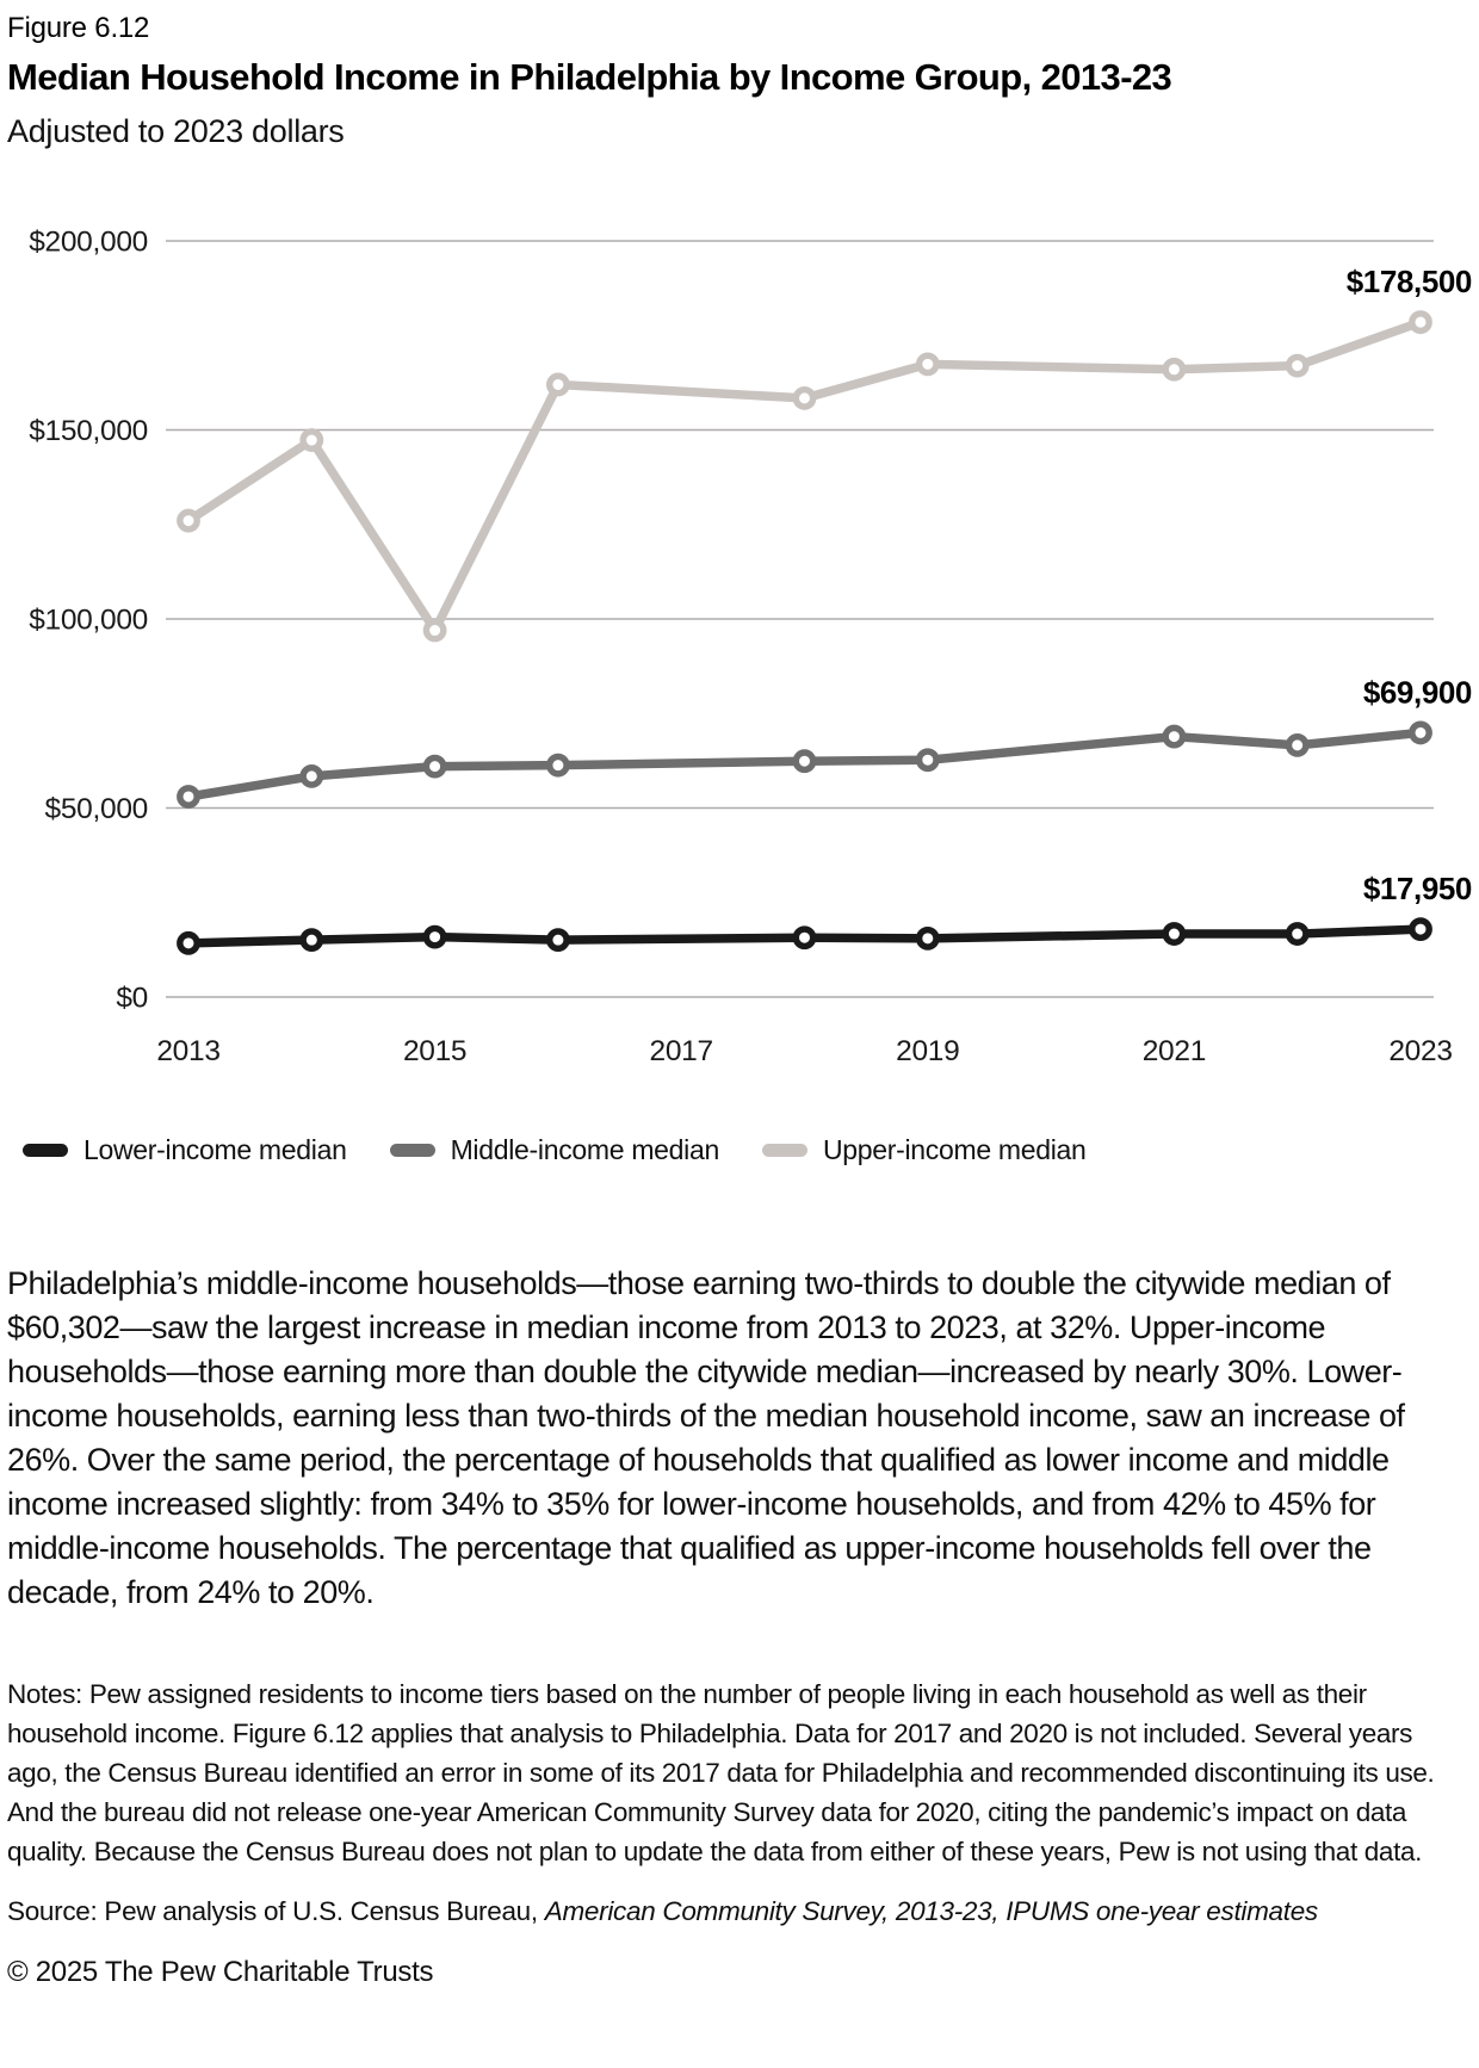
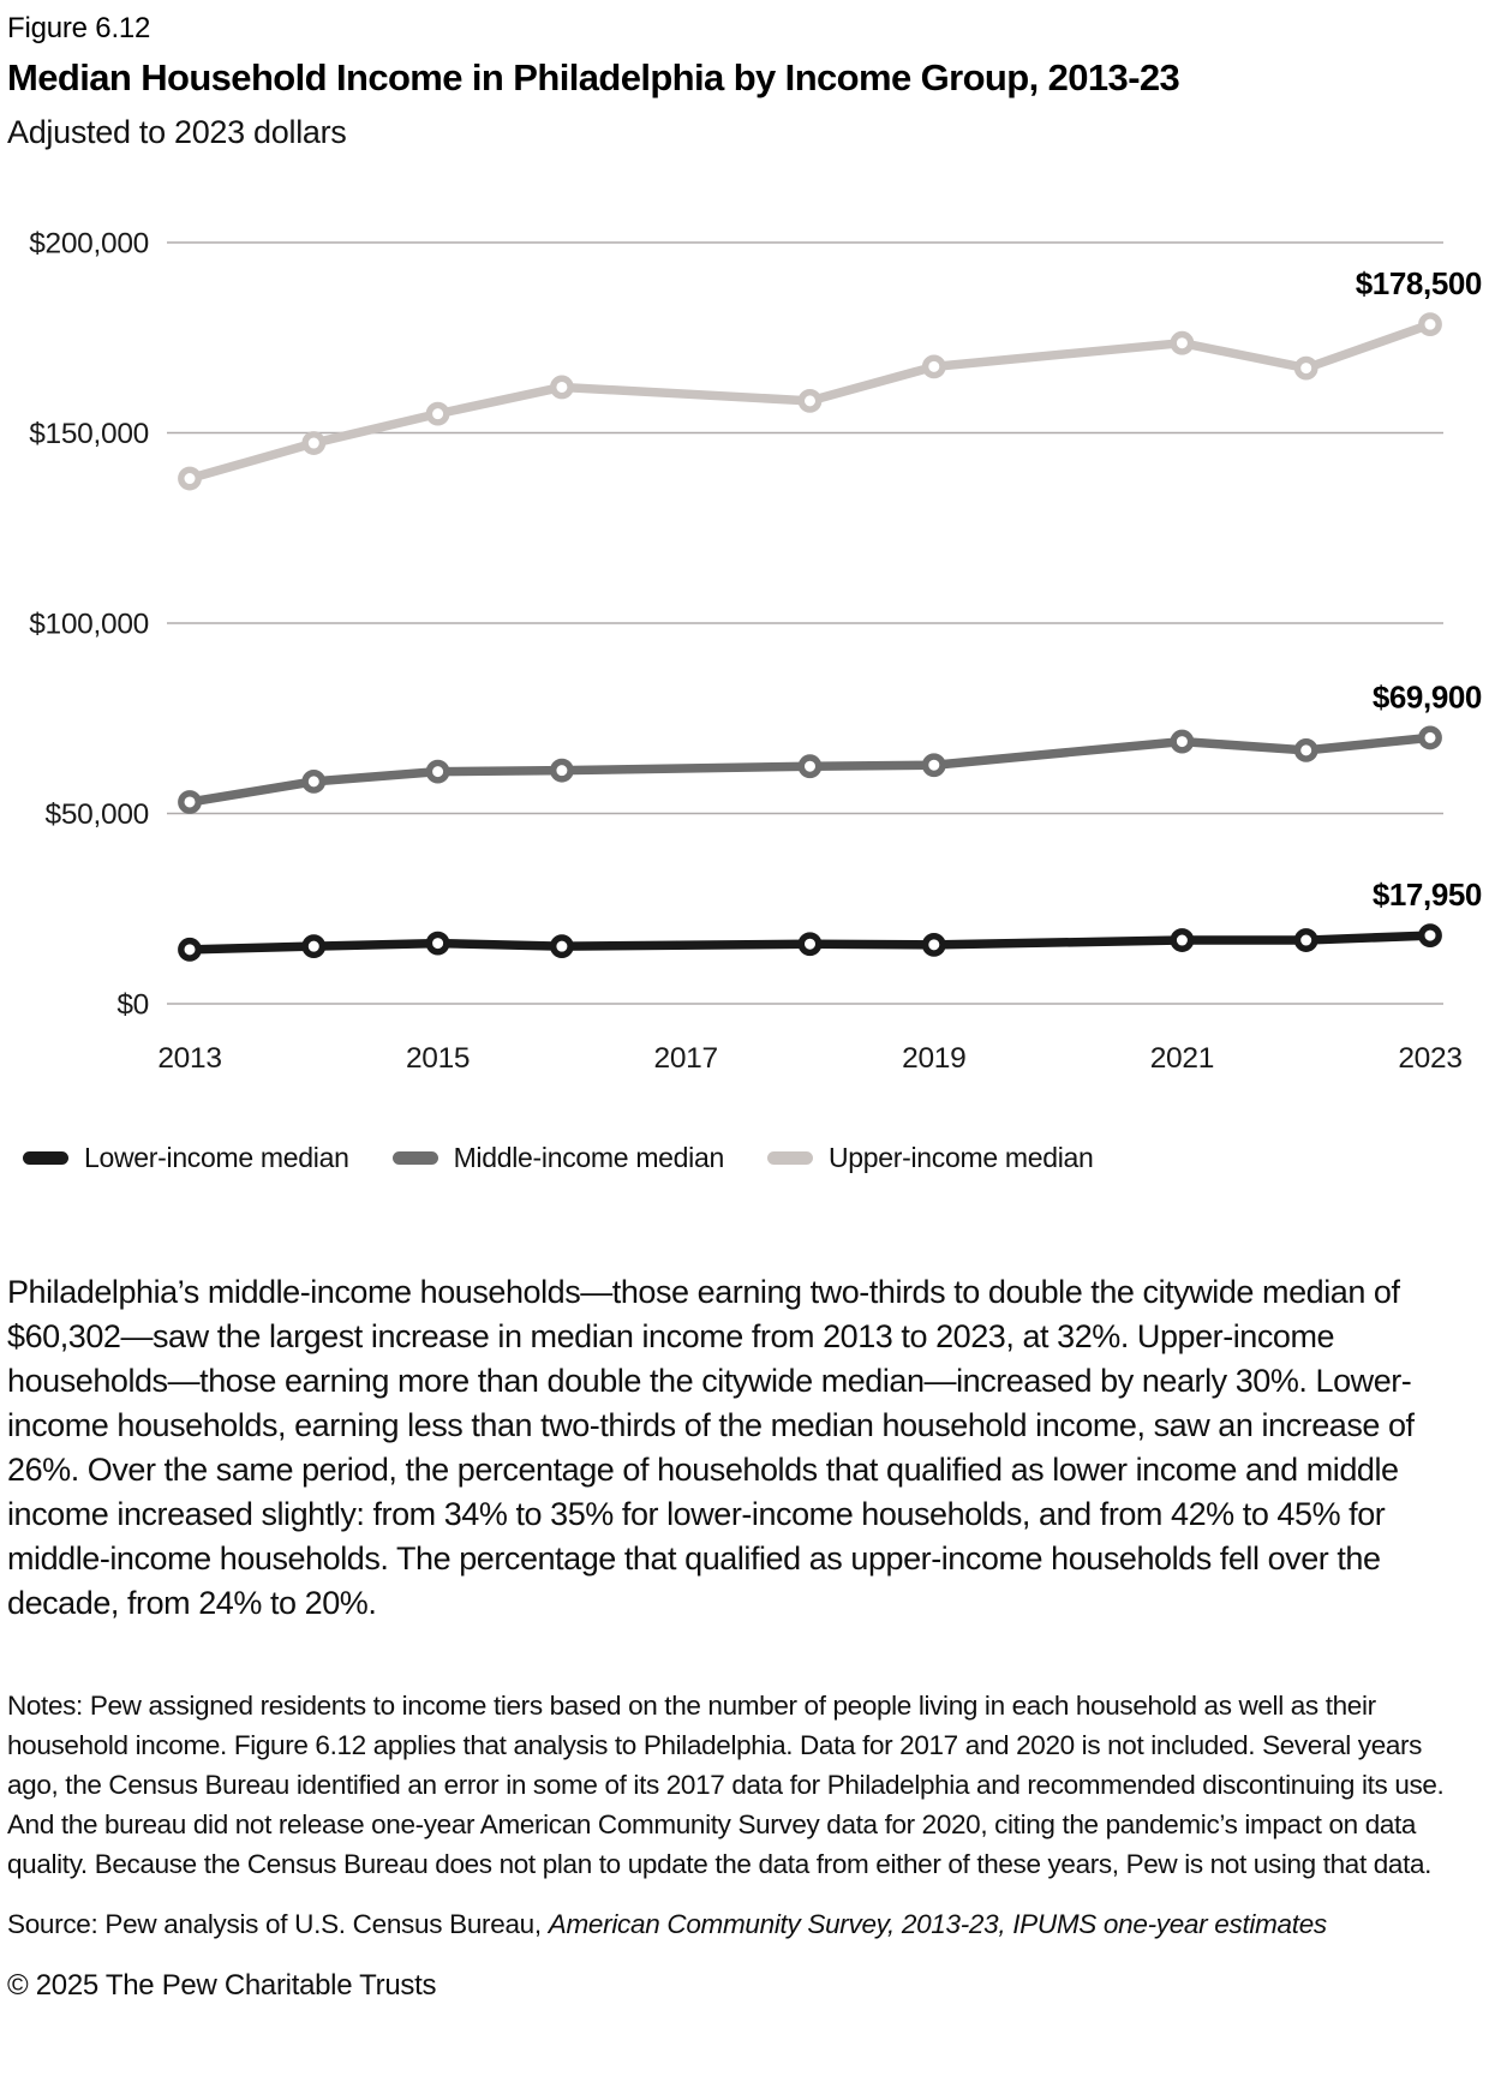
Upper-income median/2013: $126000 -> $138000
Upper-income median/2015: $97000 -> $155000
Upper-income median/2021: $166000 -> $174000
